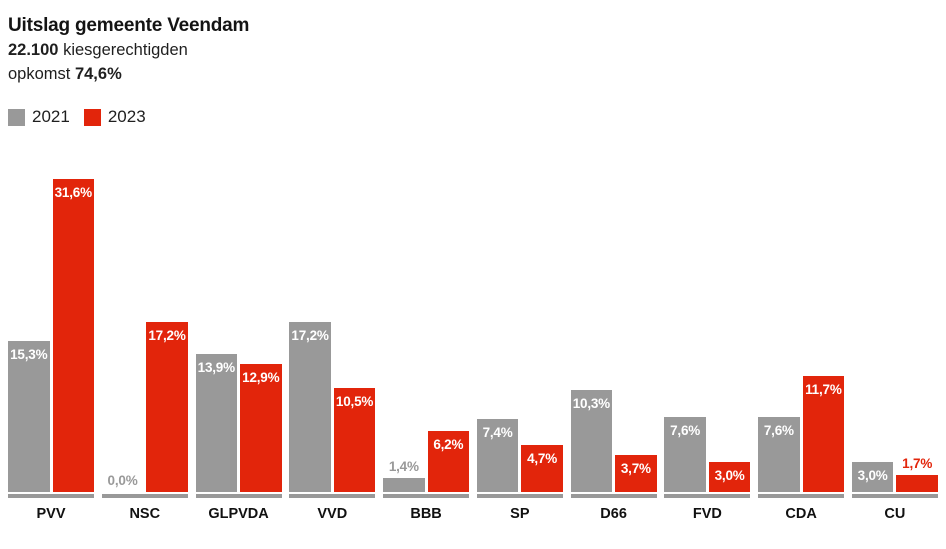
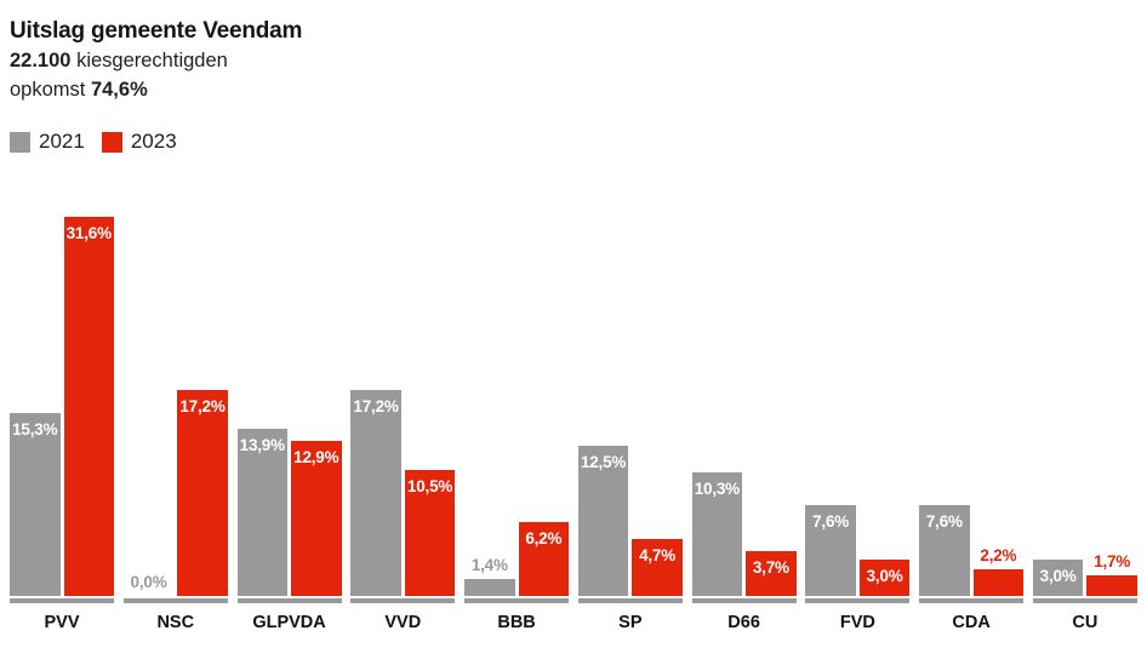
2021/SP: 7,4% -> 12,5%
2023/CDA: 11,7% -> 2,2%
